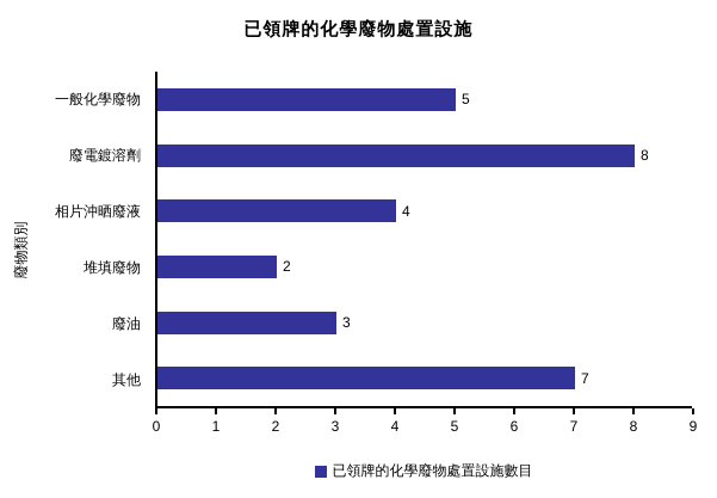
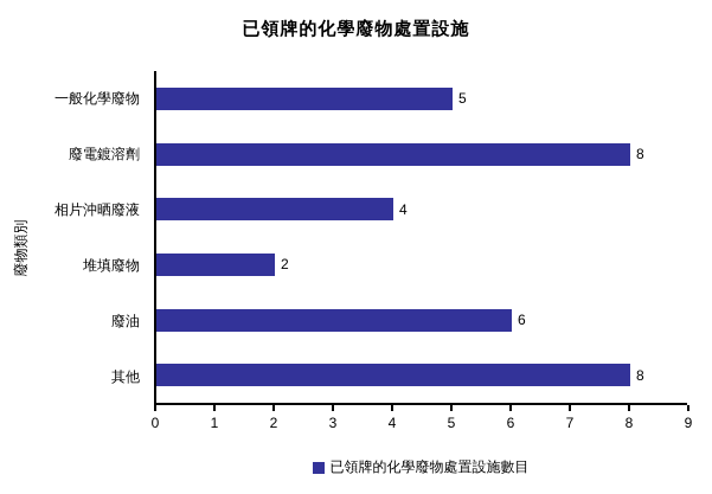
廢油: 3 -> 6
其他: 7 -> 8
